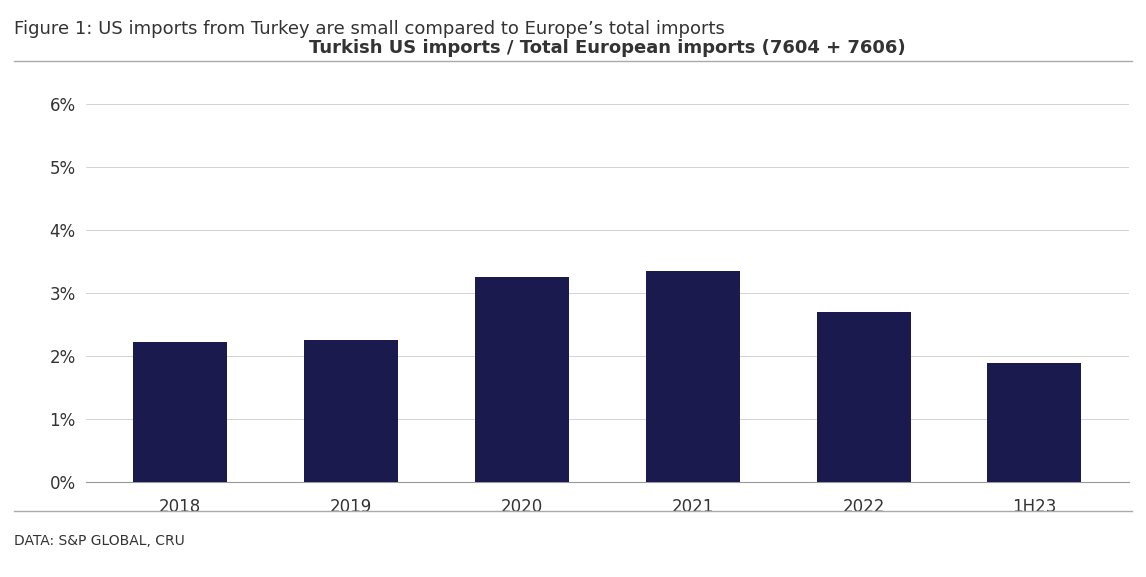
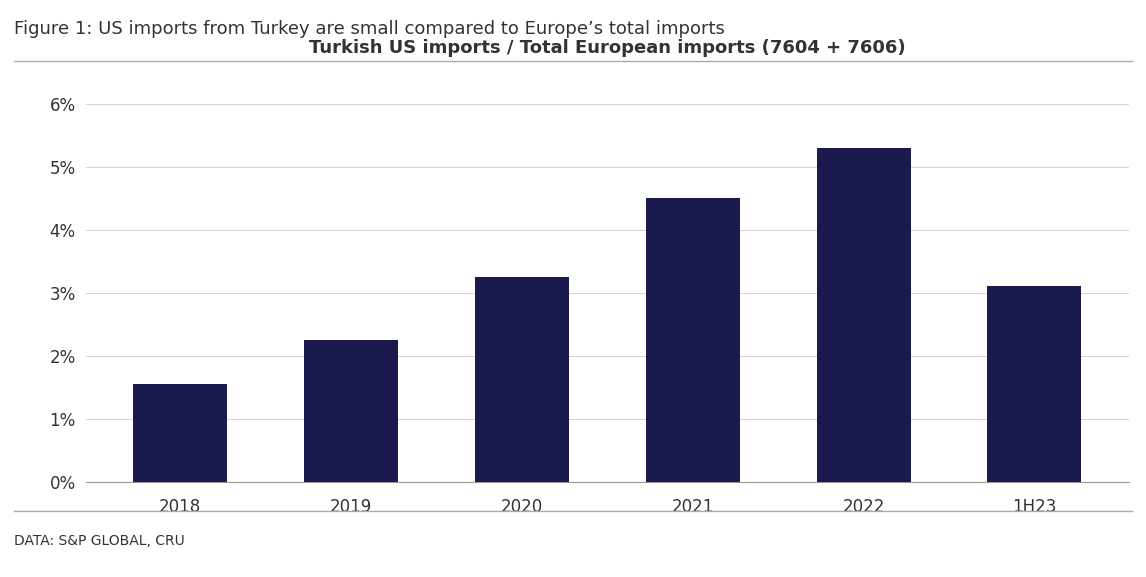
2018: 2.22% -> 1.55%
2021: 3.34% -> 4.50%
2022: 2.70% -> 5.30%
1H23: 1.88% -> 3.10%
